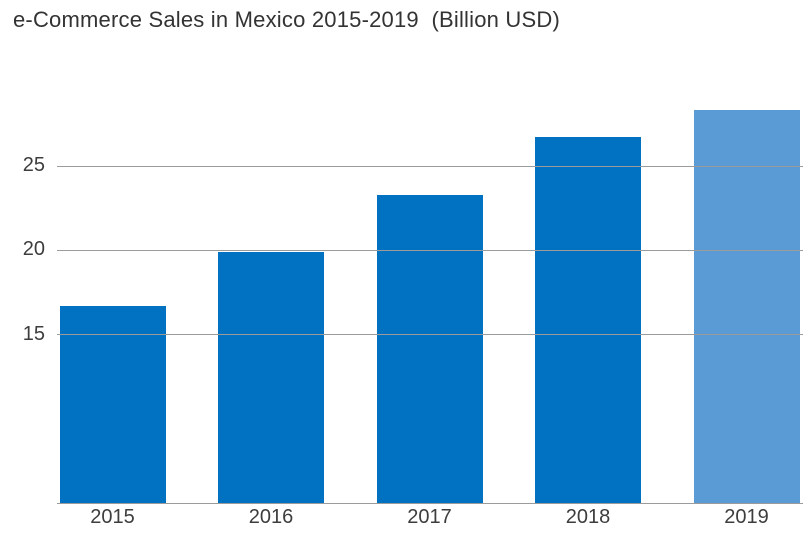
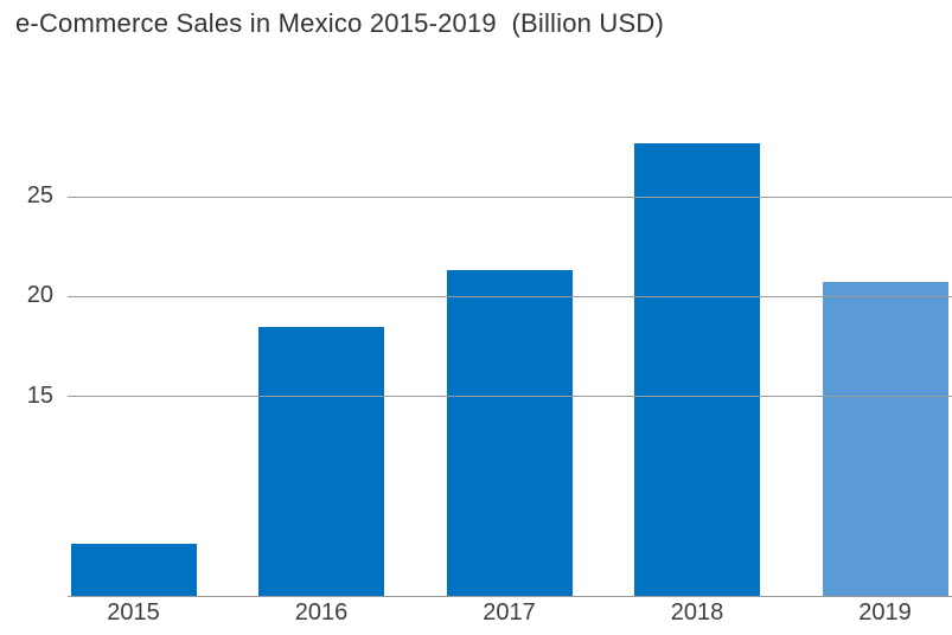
2015: 16.7 -> 7.6
2016: 19.9 -> 18.5
2017: 23.3 -> 21.3
2018: 26.7 -> 27.7
2019: 28.3 -> 20.7
